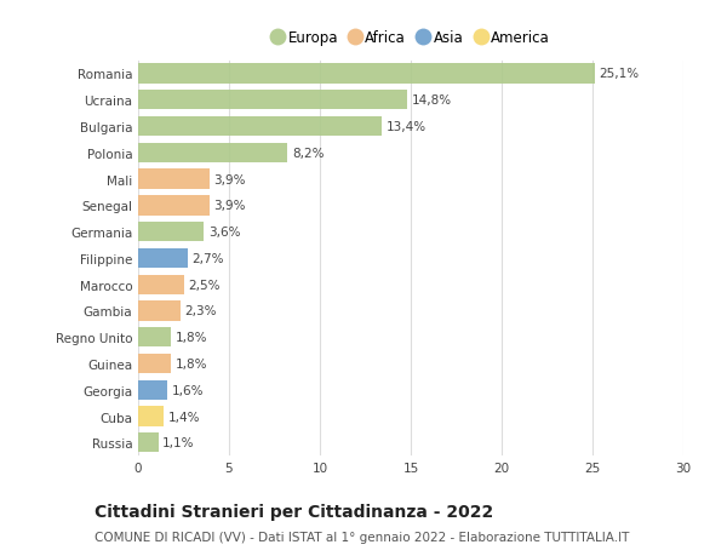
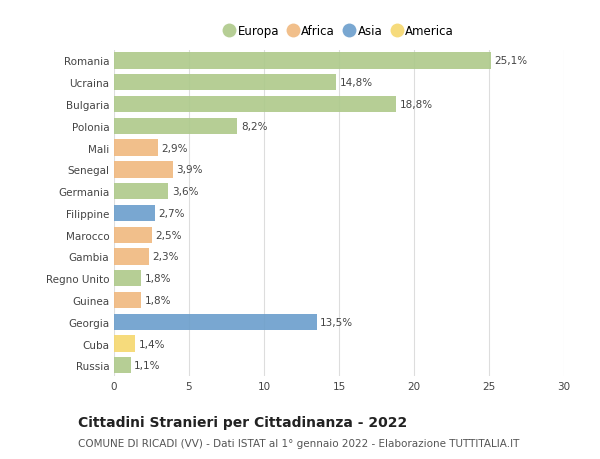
Bulgaria: 13,4% -> 18,8%
Mali: 3,9% -> 2,9%
Georgia: 1,6% -> 13,5%
